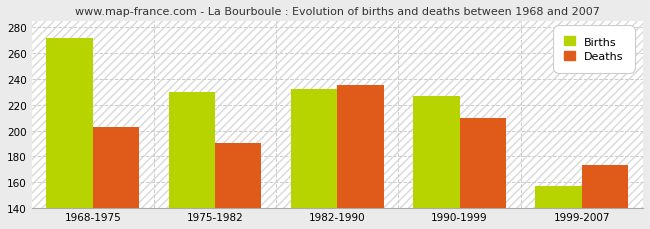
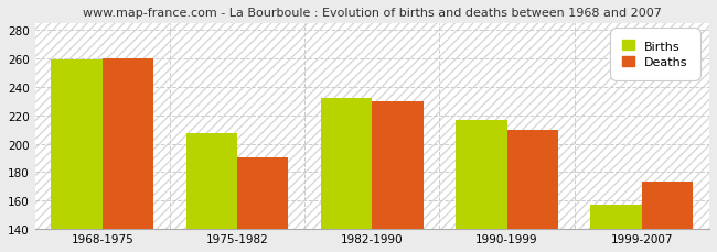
Births/1968-1975: 272 -> 259
Deaths/1968-1975: 203 -> 260
Births/1975-1982: 230 -> 207
Deaths/1982-1990: 235 -> 230
Births/1990-1999: 227 -> 217
